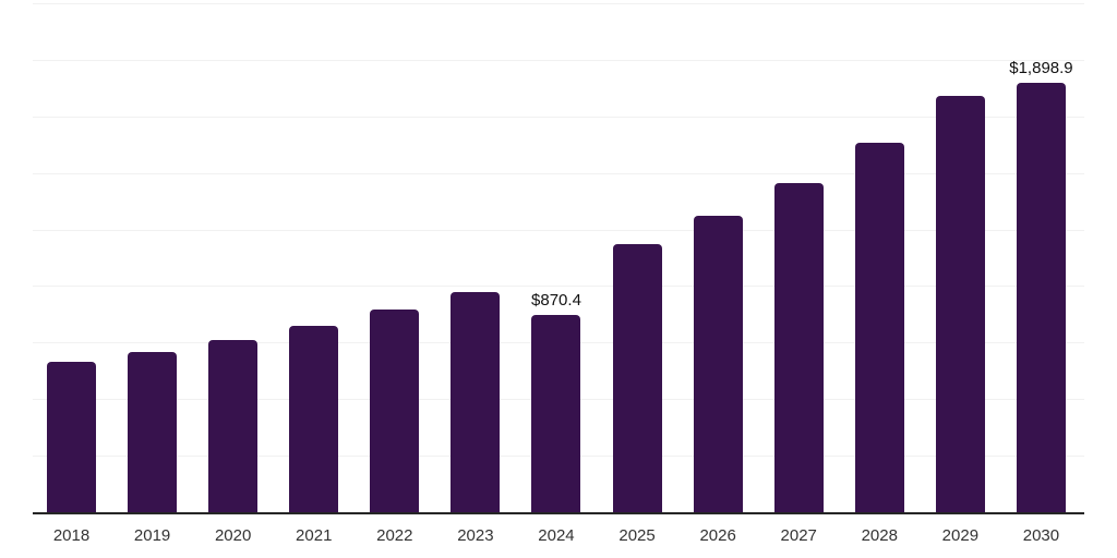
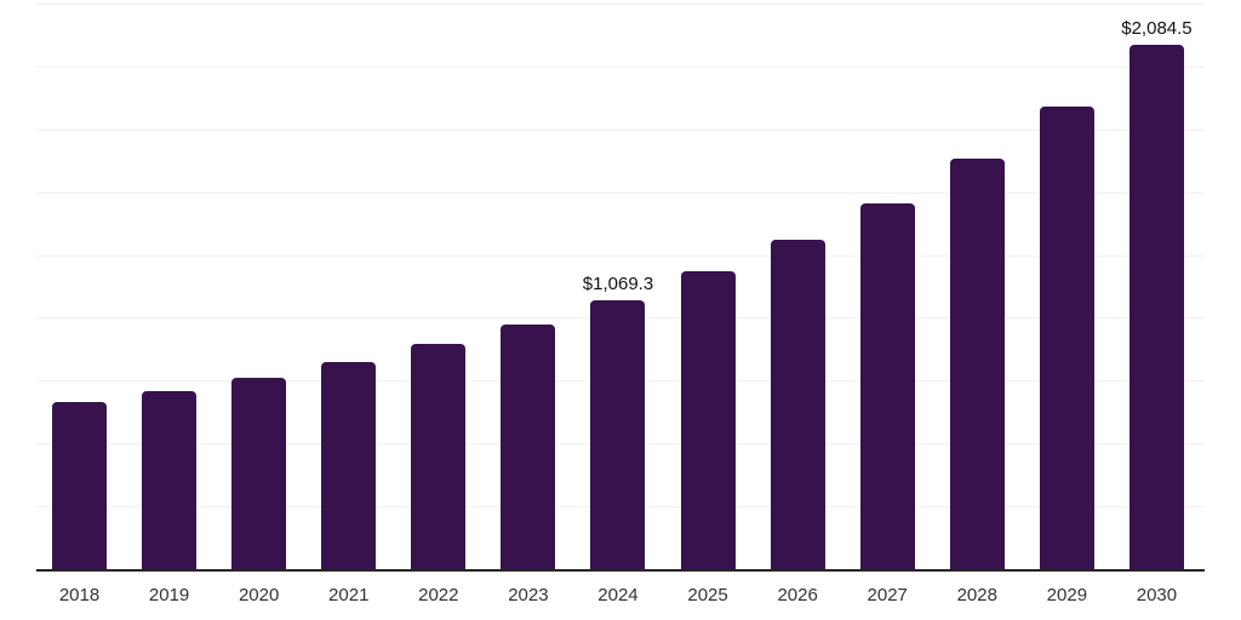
2024: $870.4 -> $1,069.3
2030: $1,898.9 -> $2,084.5
